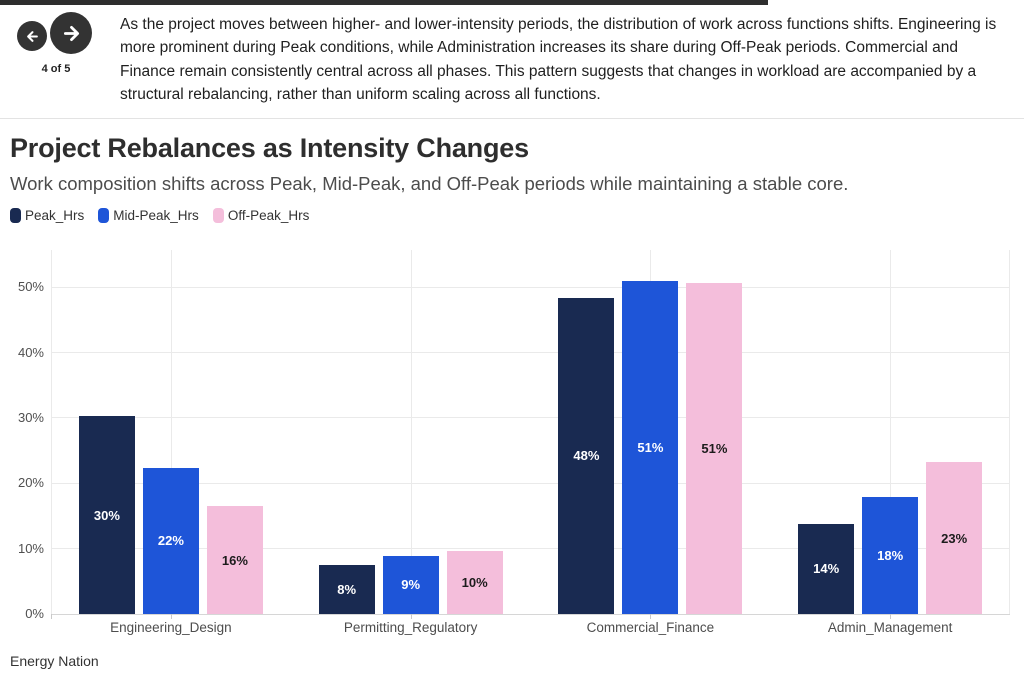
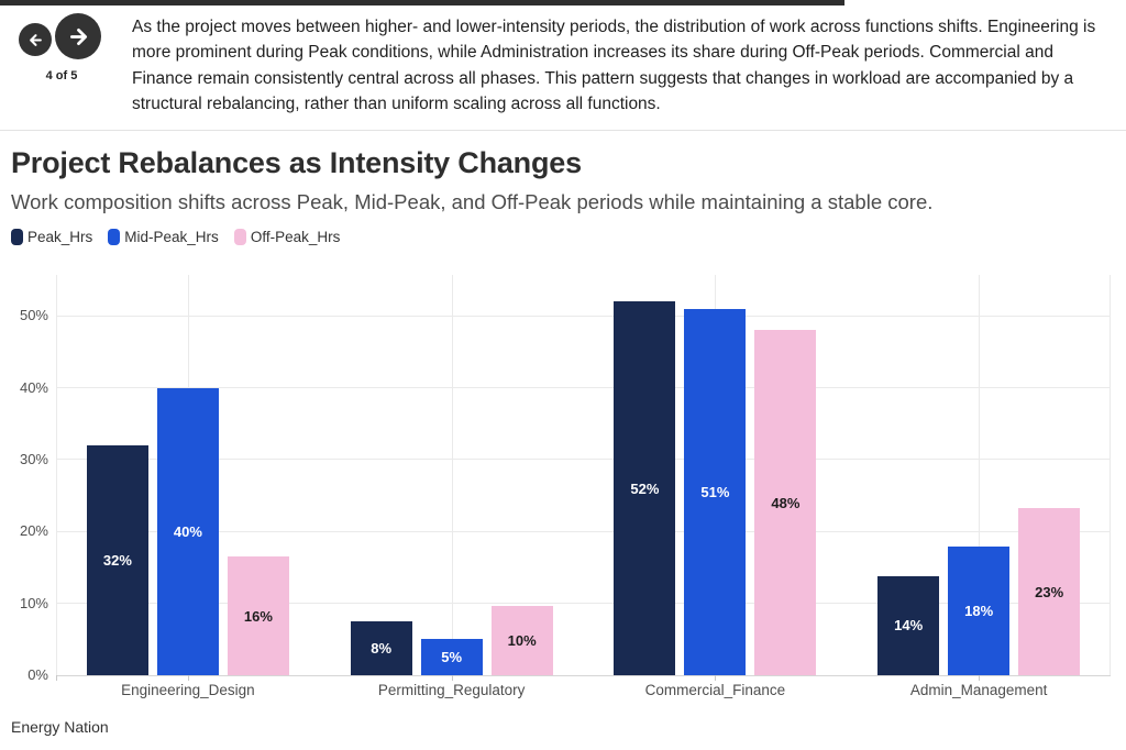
Peak_Hrs/Engineering_Design: 30% -> 32%
Mid-Peak_Hrs/Engineering_Design: 22% -> 40%
Mid-Peak_Hrs/Permitting_Regulatory: 9% -> 5%
Peak_Hrs/Commercial_Finance: 48% -> 52%
Off-Peak_Hrs/Commercial_Finance: 51% -> 48%
